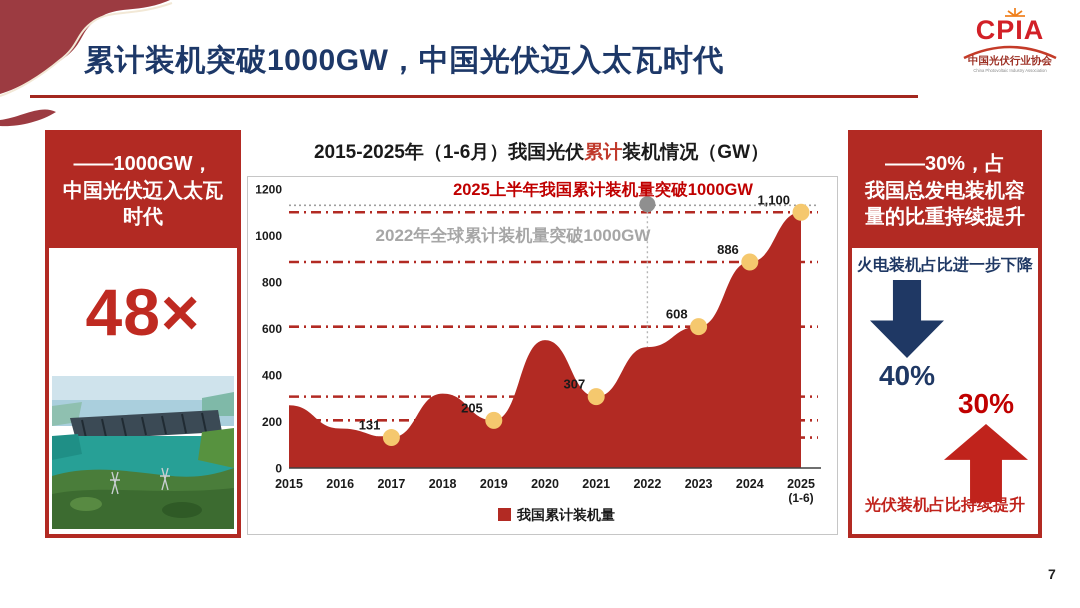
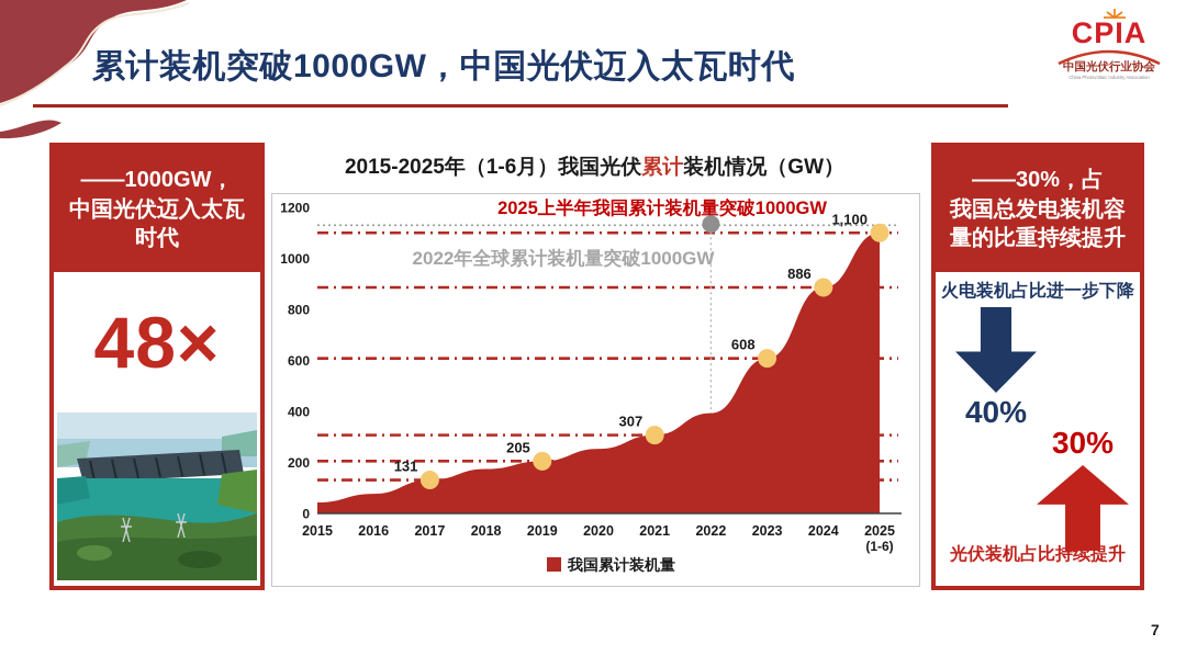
2015: 270 -> 40
2016: 170 -> 80
2018: 320 -> 170
2020: 550 -> 250
2022: 520 -> 390
